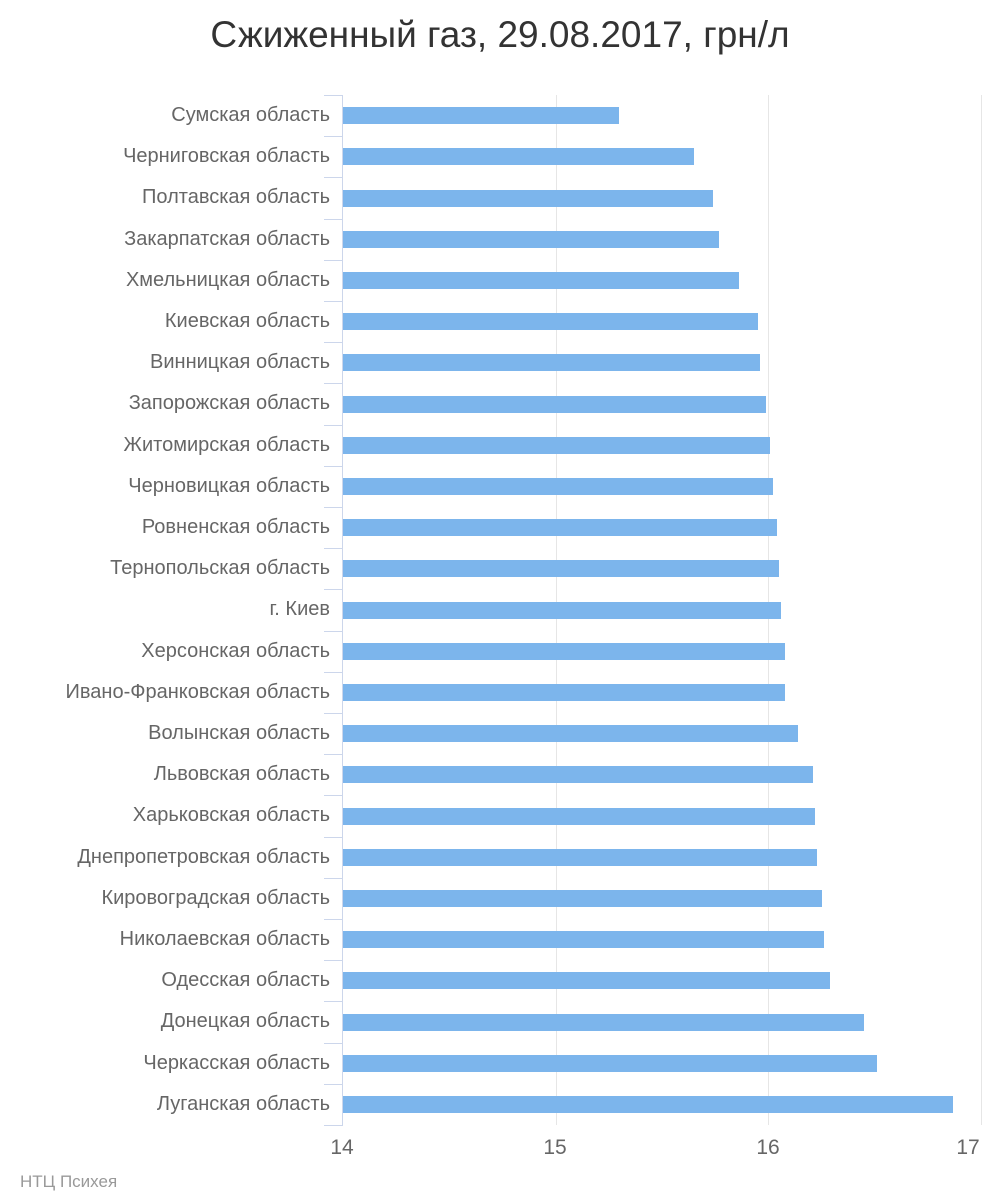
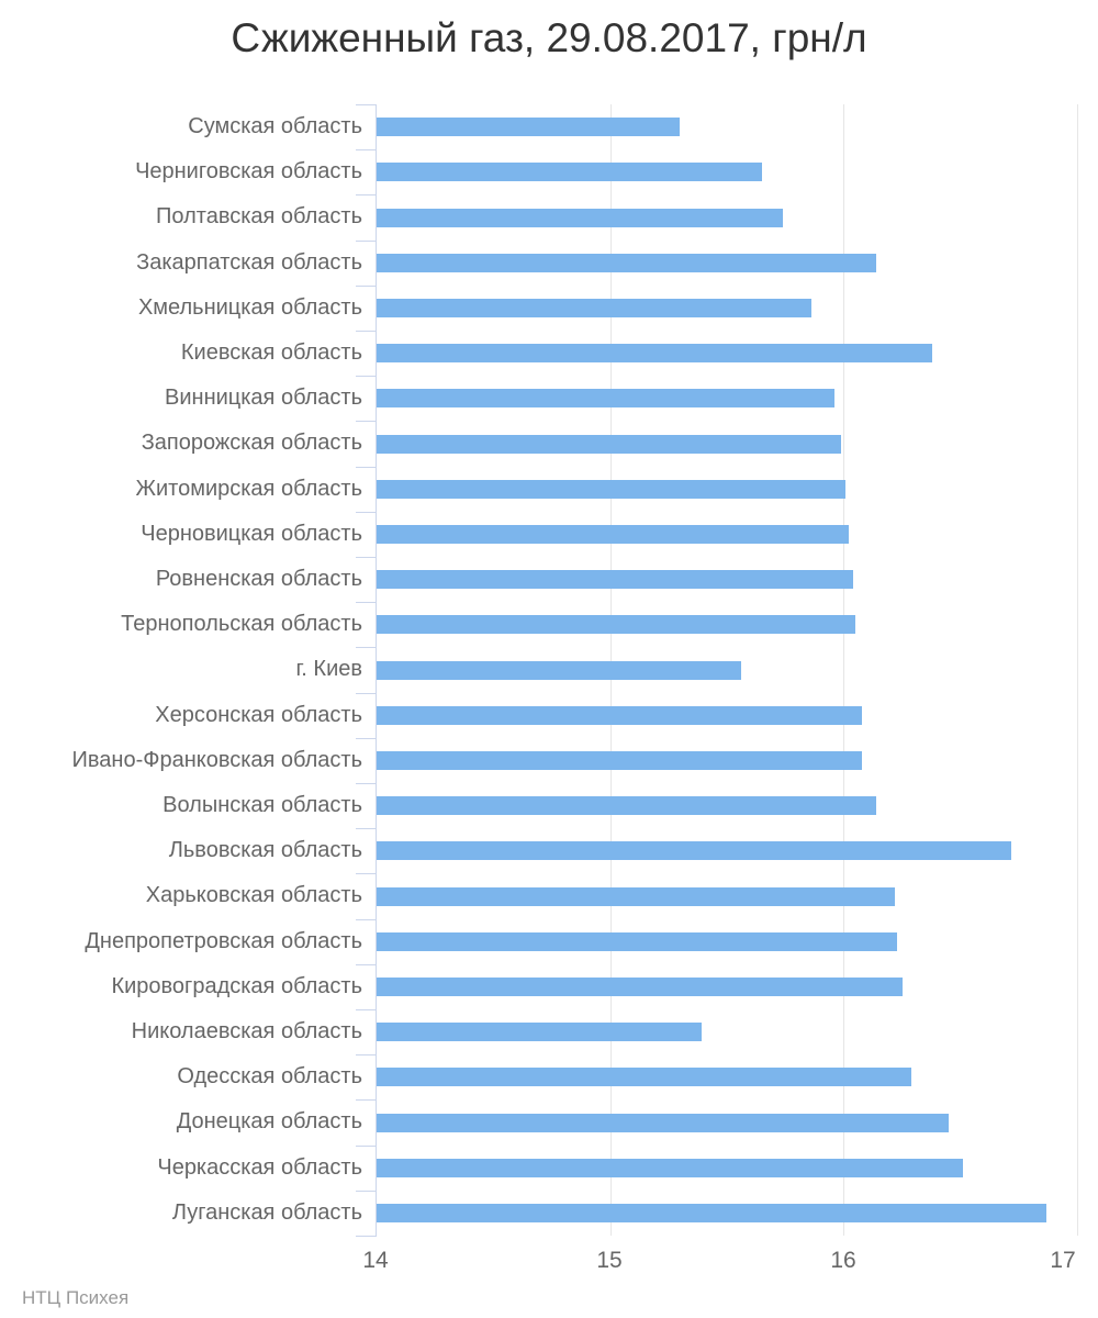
Закарпатская область: 15.77 -> 16.14
Киевская область: 15.95 -> 16.38
г. Киев: 16.06 -> 15.56
Львовская область: 16.21 -> 16.72
Николаевская область: 16.26 -> 15.39
